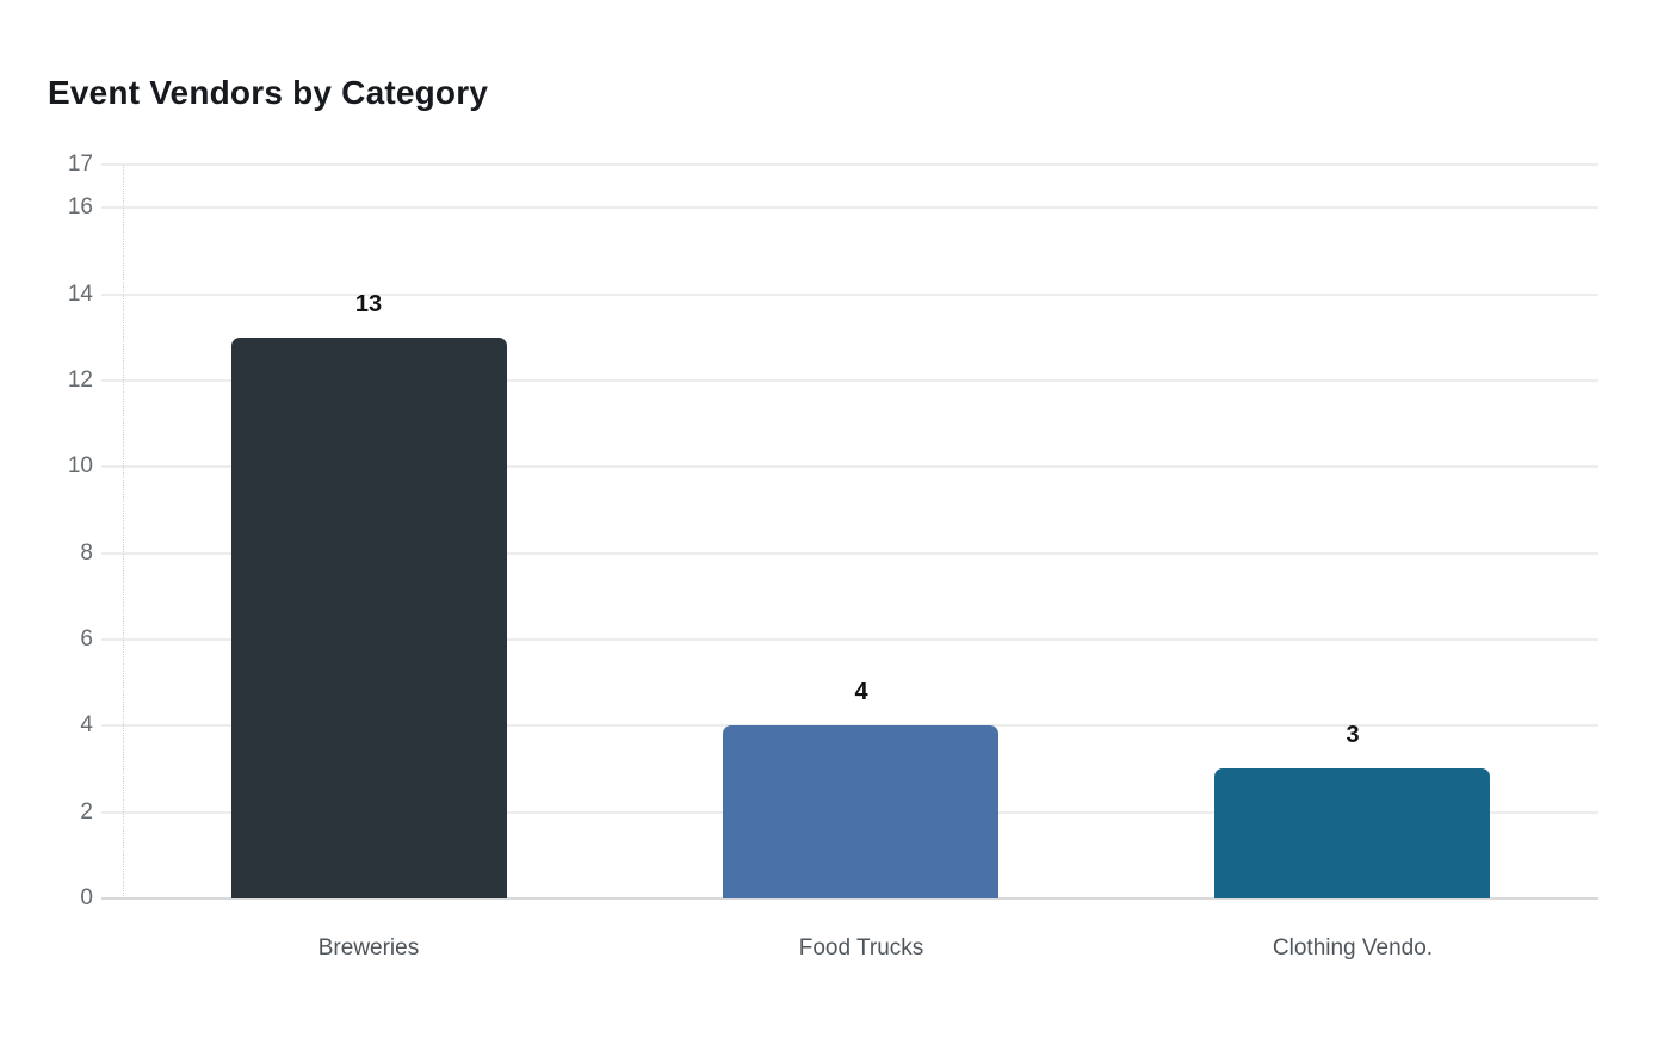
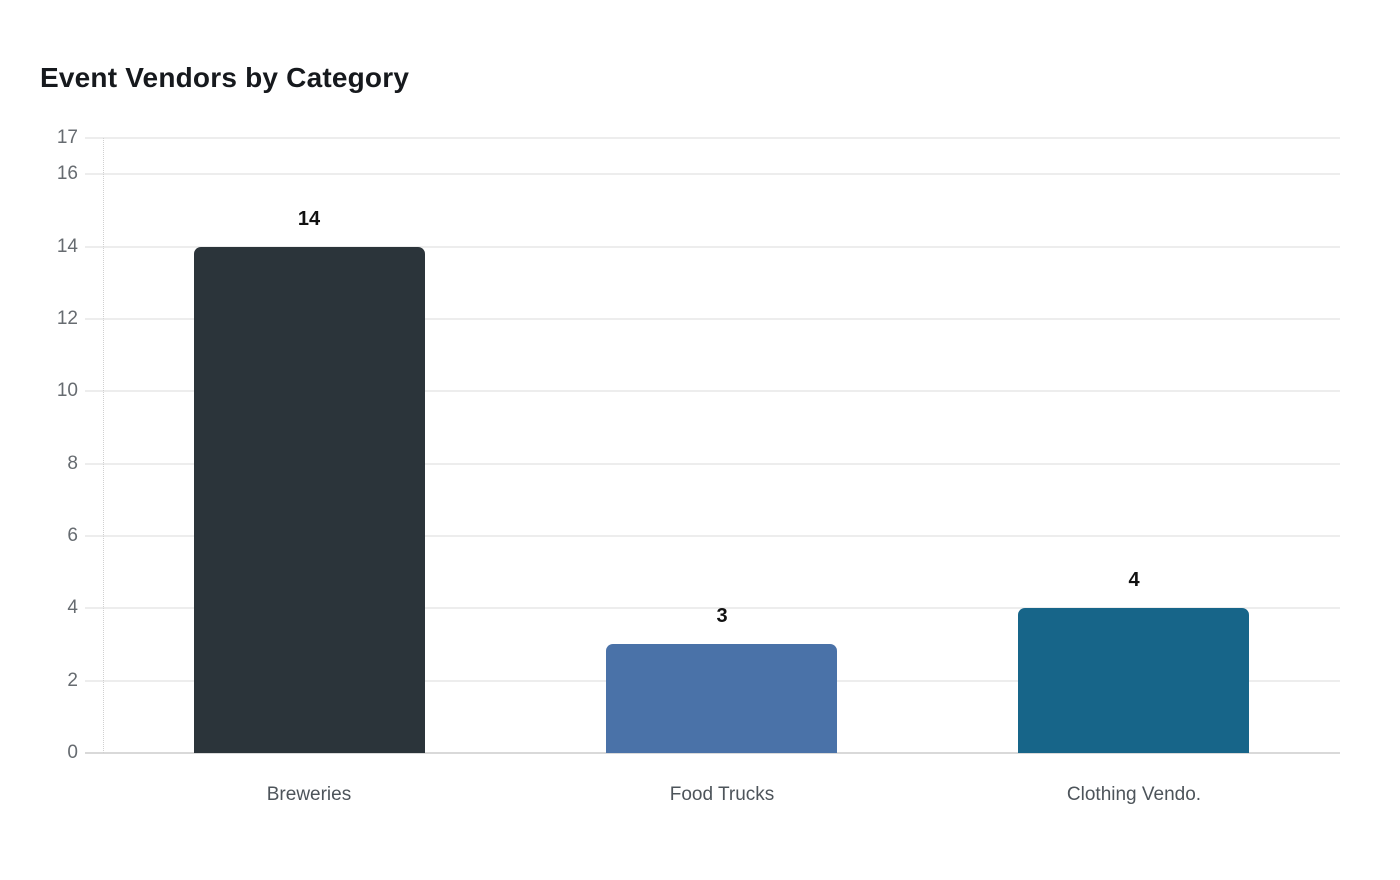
Breweries: 13 -> 14
Food Trucks: 4 -> 3
Clothing Vendo.: 3 -> 4
